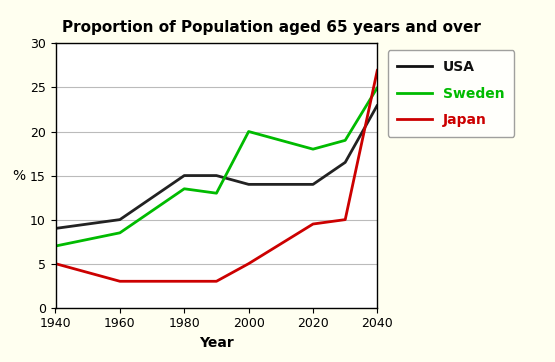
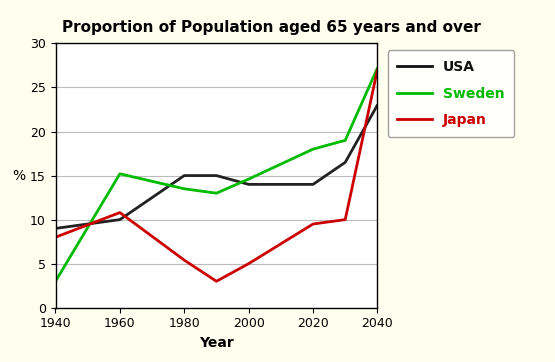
Sweden/1940: 7.0 -> 3.0
Japan/1940: 5.0 -> 8.0
Sweden/1960: 8.5 -> 15.2
Japan/1960: 3.0 -> 10.8
Japan/1980: 3.0 -> 5.4
Sweden/2000: 20.0 -> 14.6
Sweden/2040: 25.0 -> 27.2
